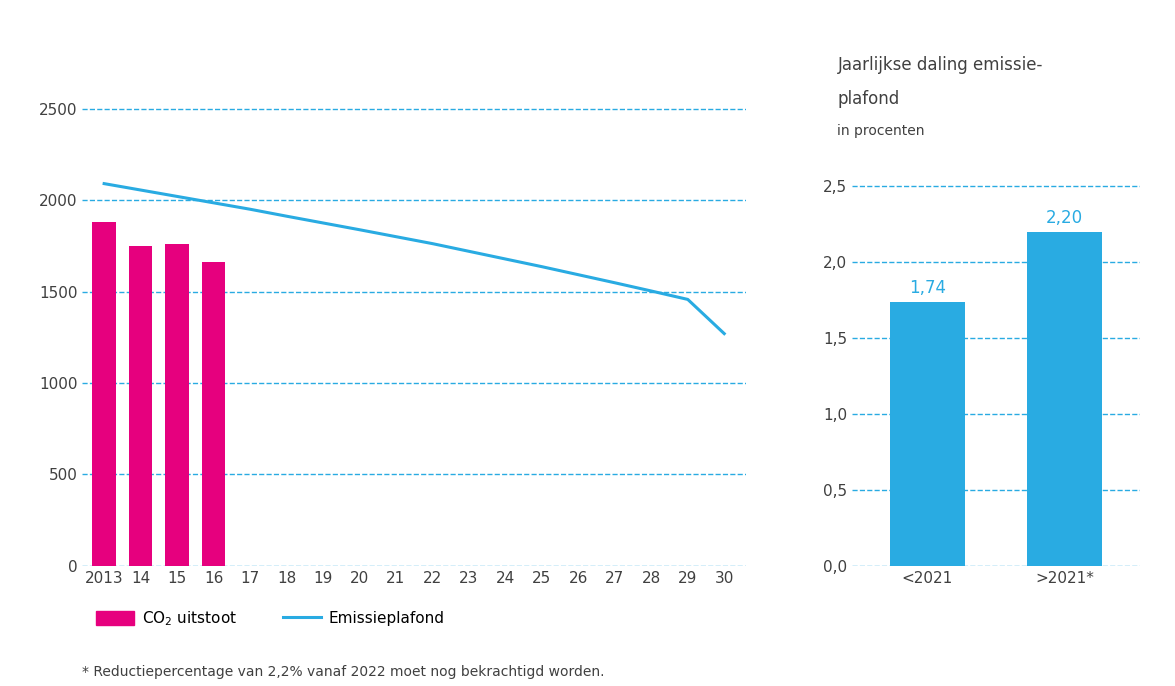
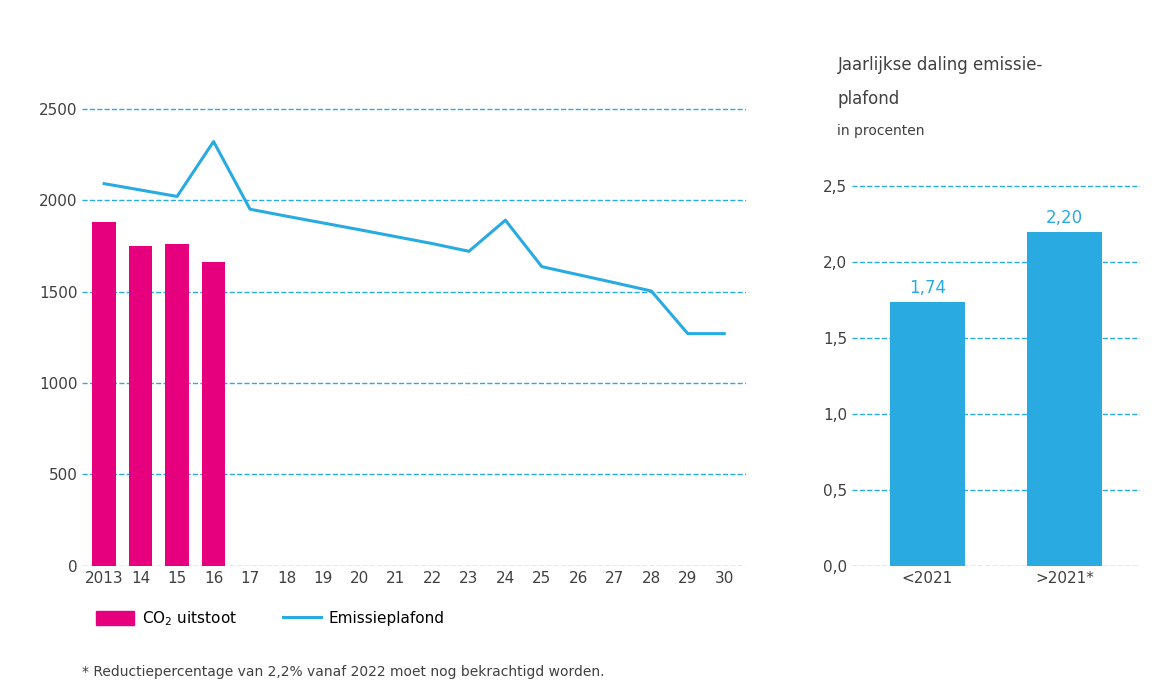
Emissieplafond/16: 1980 -> 2320
Emissieplafond/24: 1680 -> 1890
Emissieplafond/29: 1460 -> 1270
